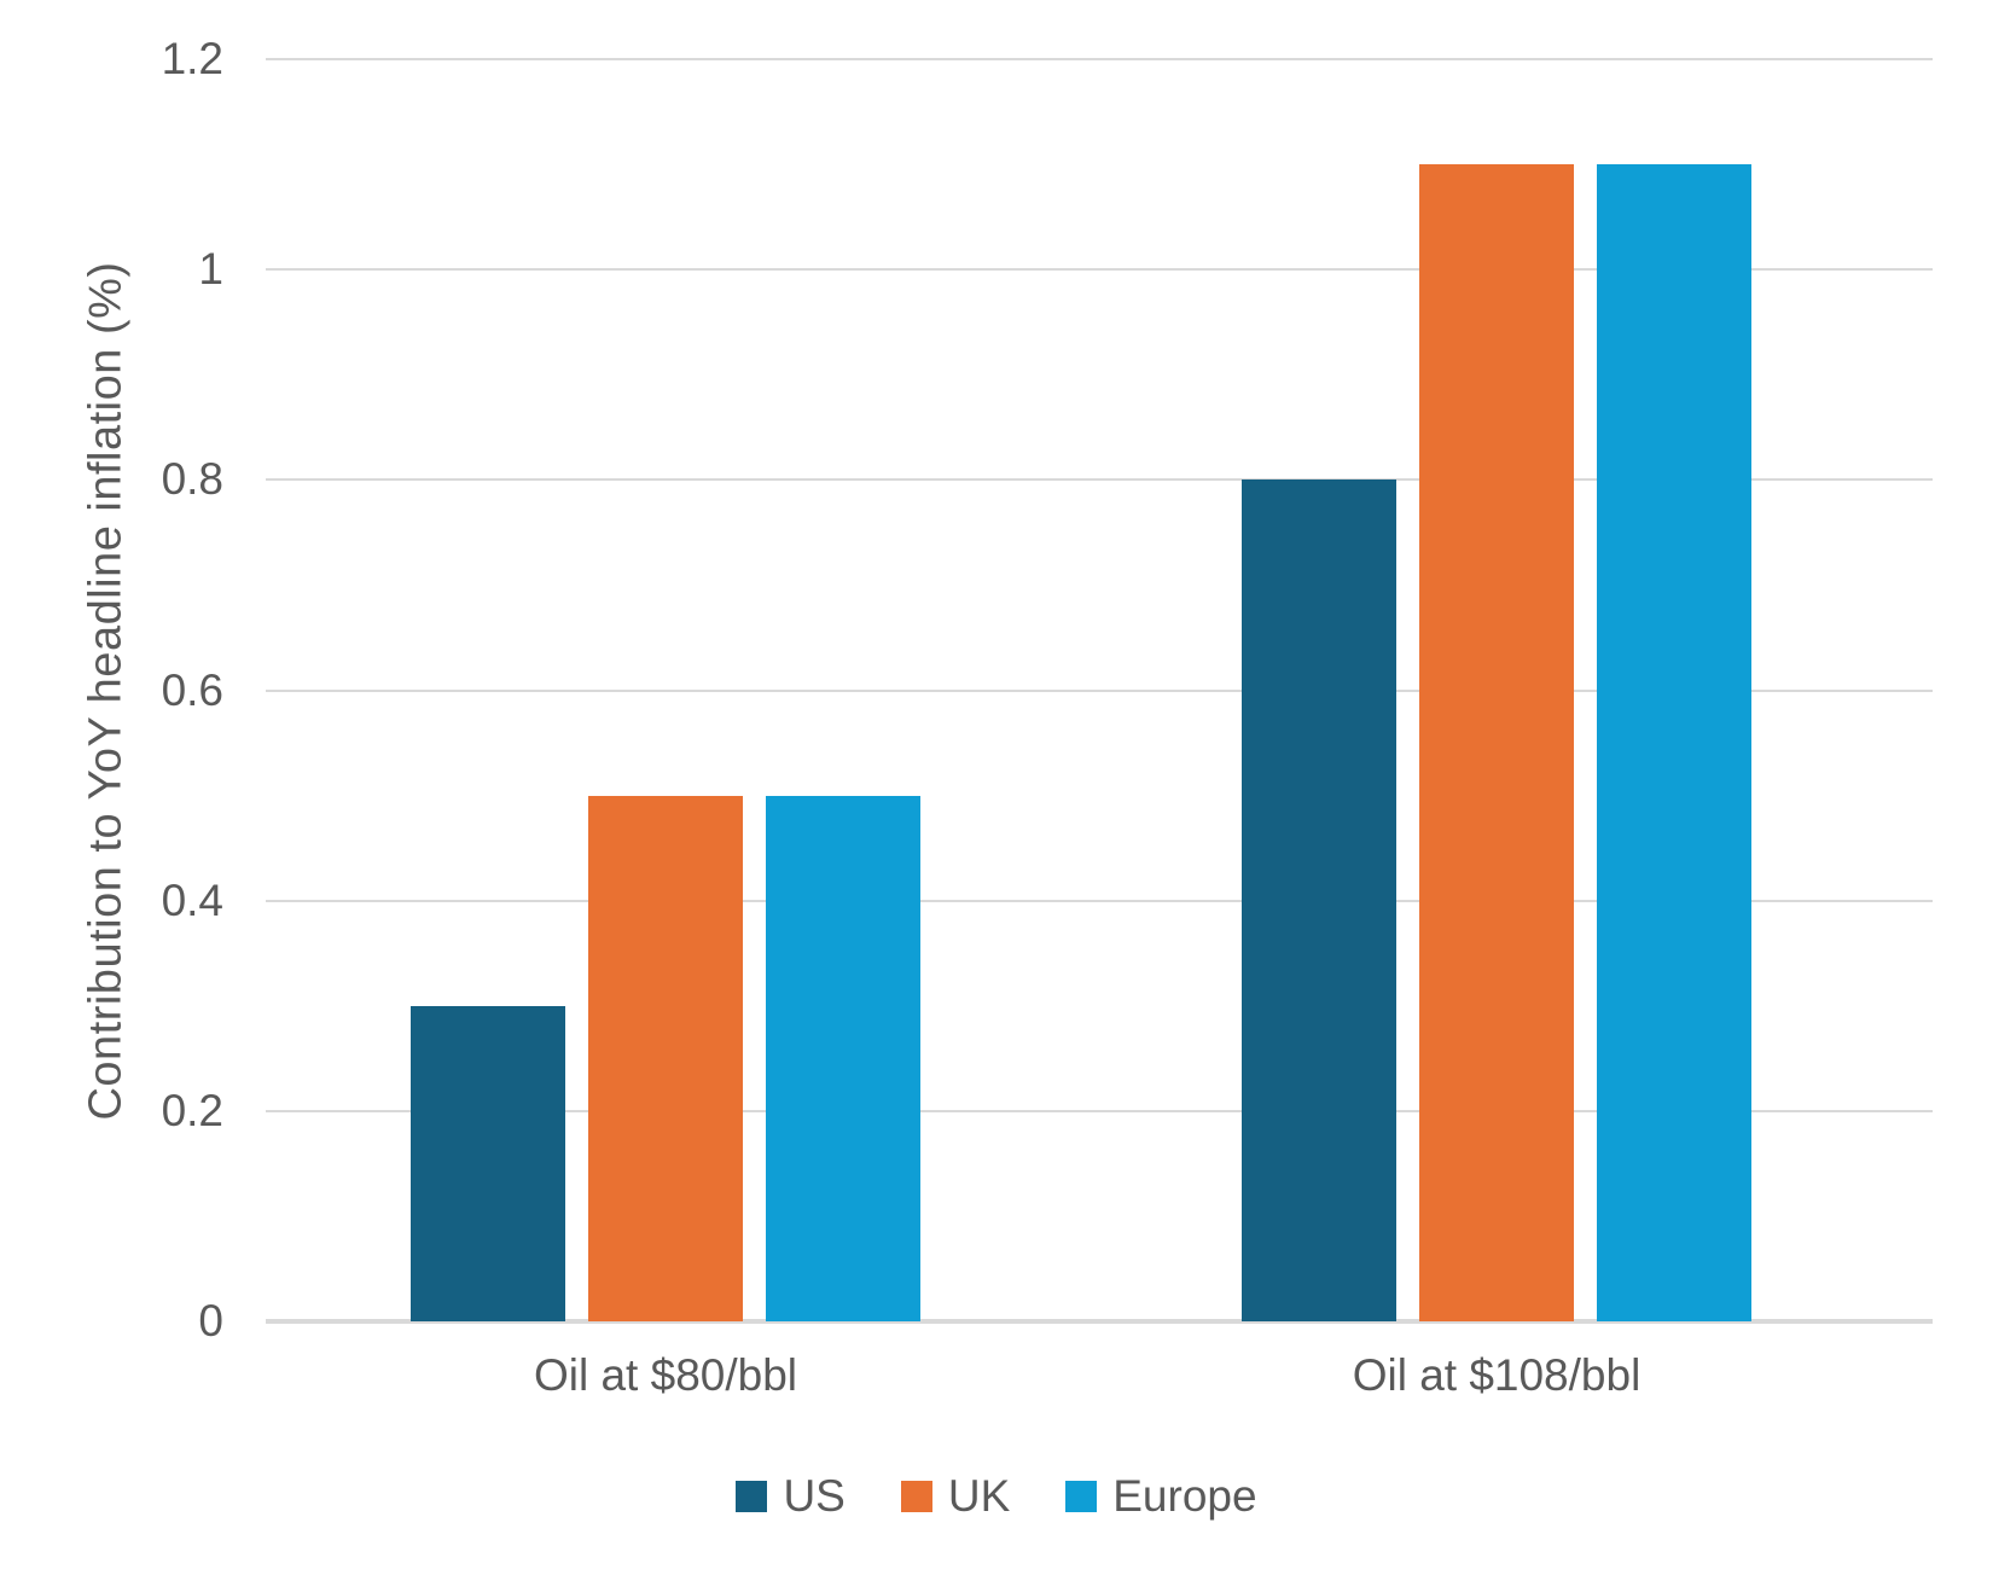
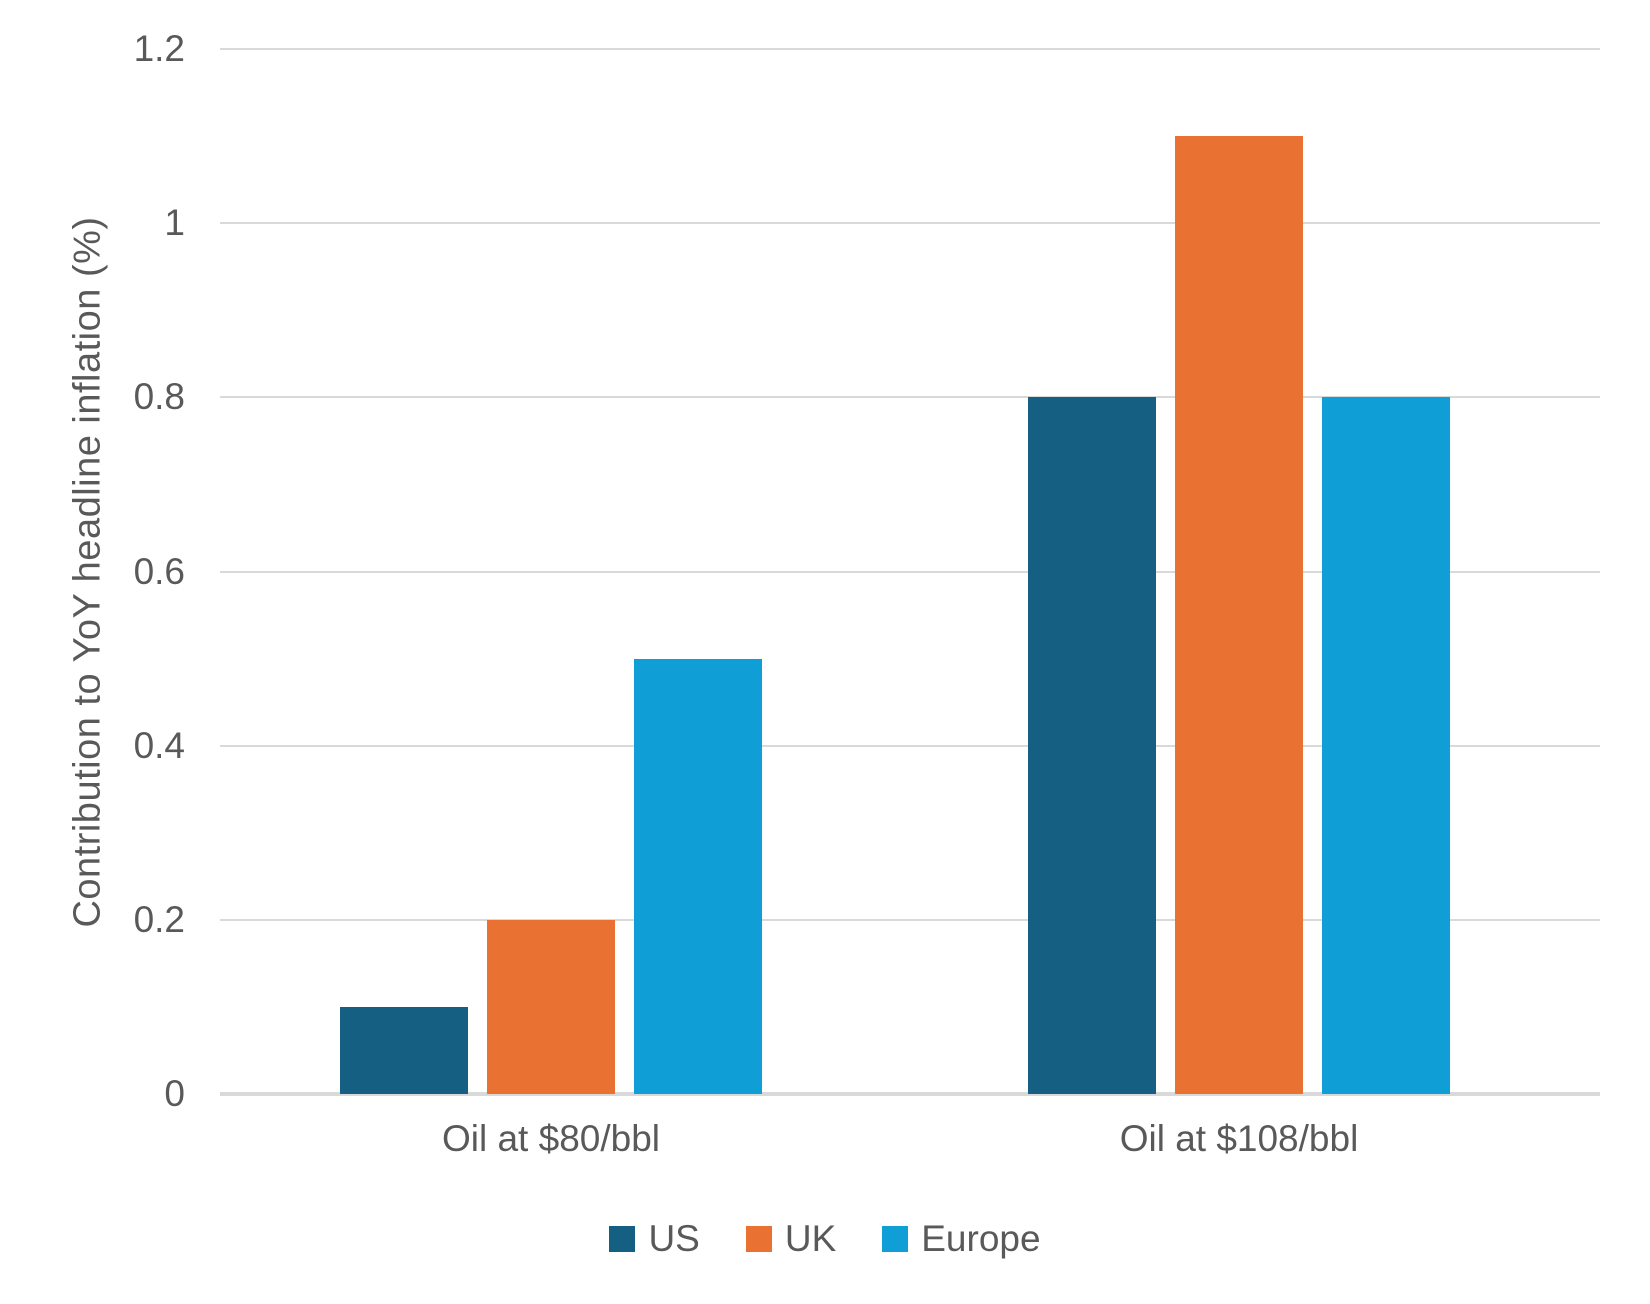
US/Oil at $80/bbl: 0.3 -> 0.1
UK/Oil at $80/bbl: 0.5 -> 0.2
Europe/Oil at $108/bbl: 1.1 -> 0.8
